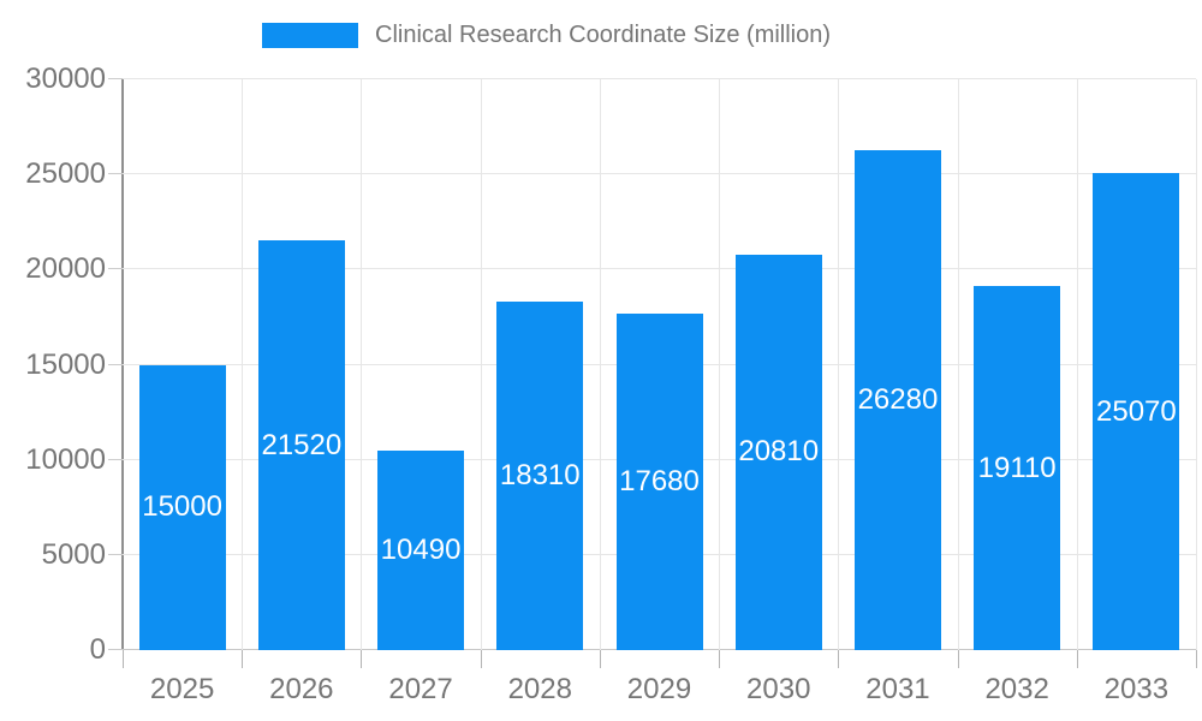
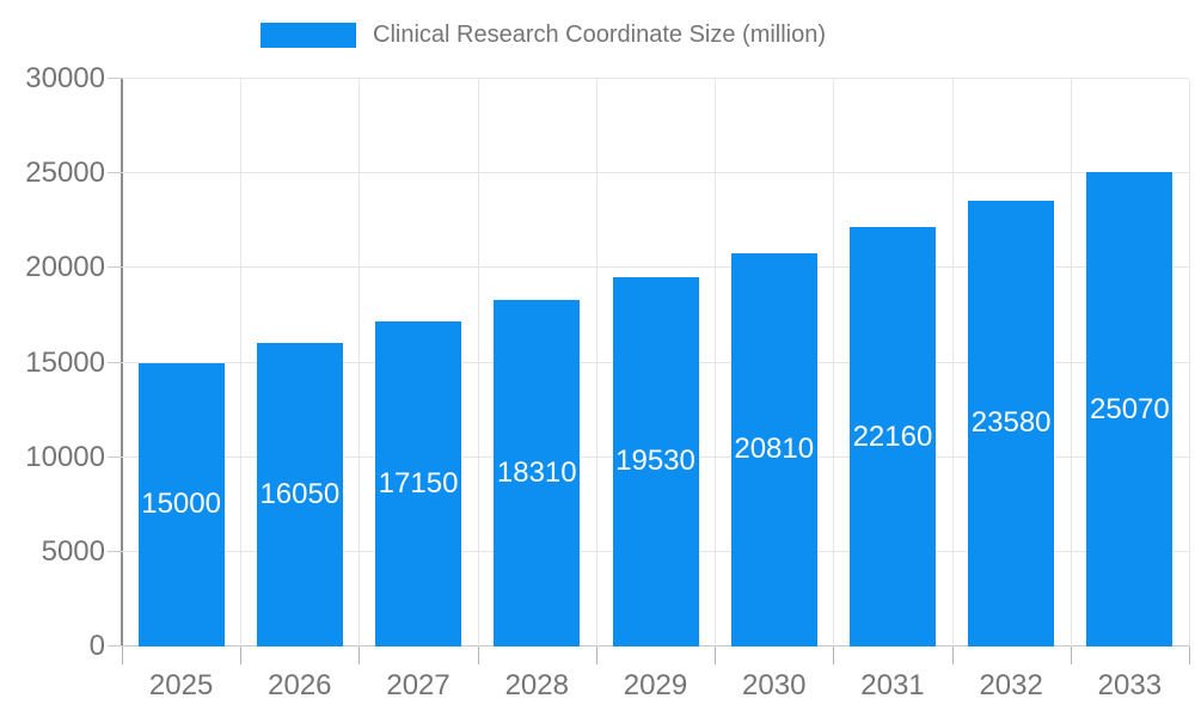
2026: 21520 -> 16050
2027: 10490 -> 17150
2029: 17680 -> 19530
2031: 26280 -> 22160
2032: 19110 -> 23580
